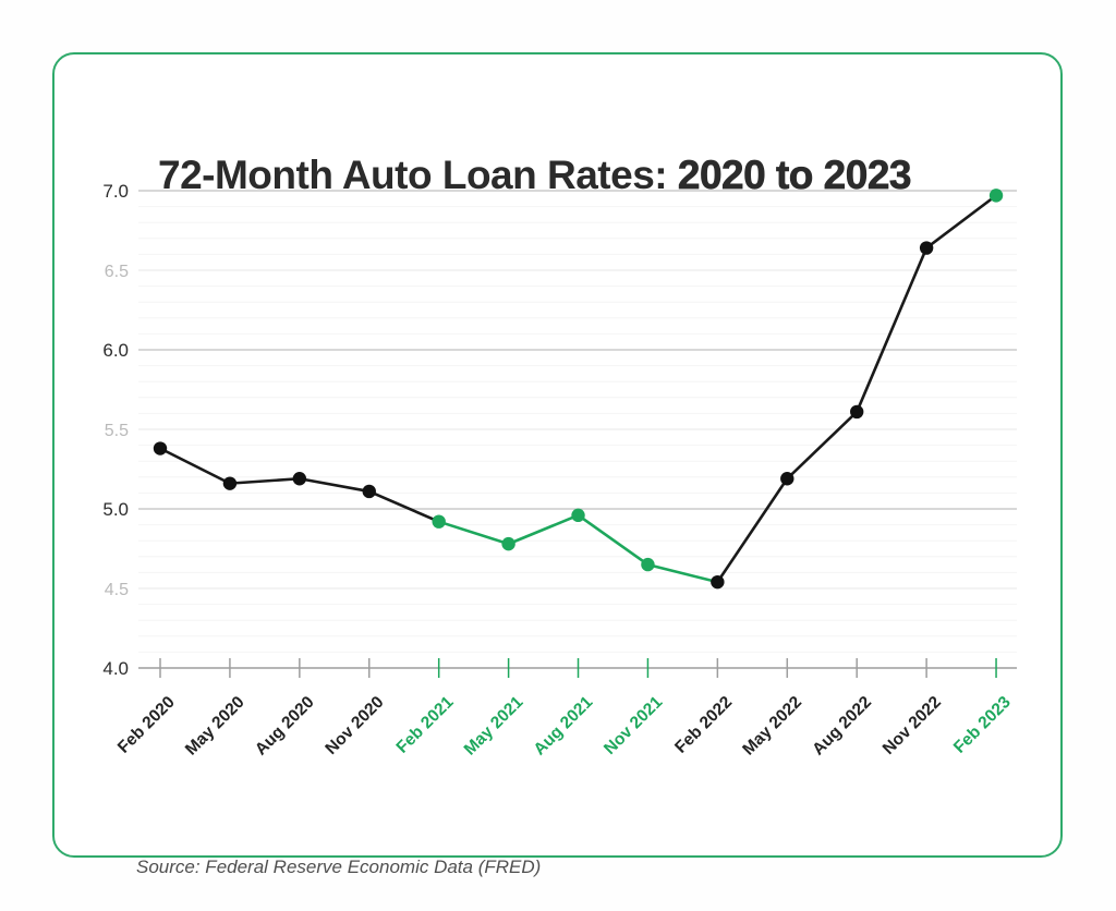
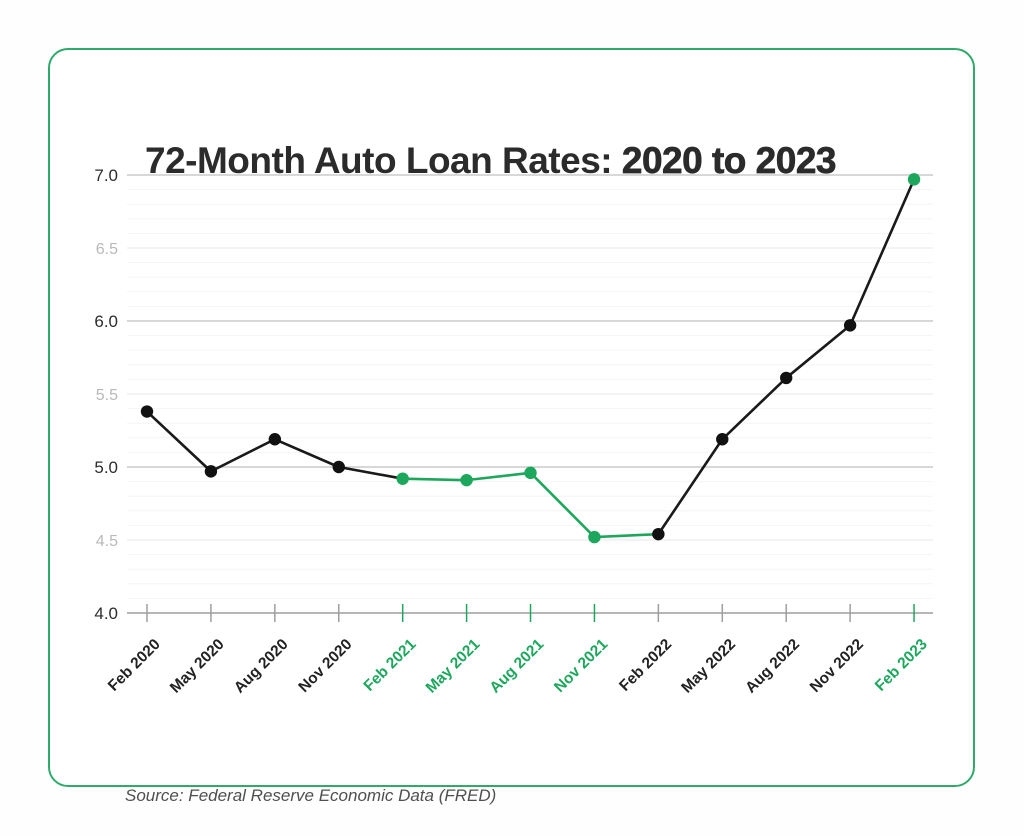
May 2020: 5.16 -> 4.97
Nov 2020: 5.11 -> 5.00
May 2021: 4.78 -> 4.91
Nov 2021: 4.65 -> 4.52
Nov 2022: 6.64 -> 5.97
